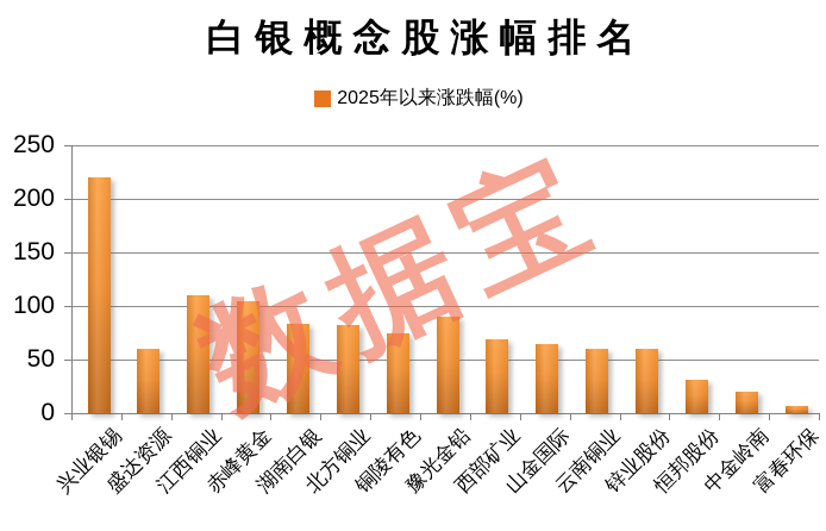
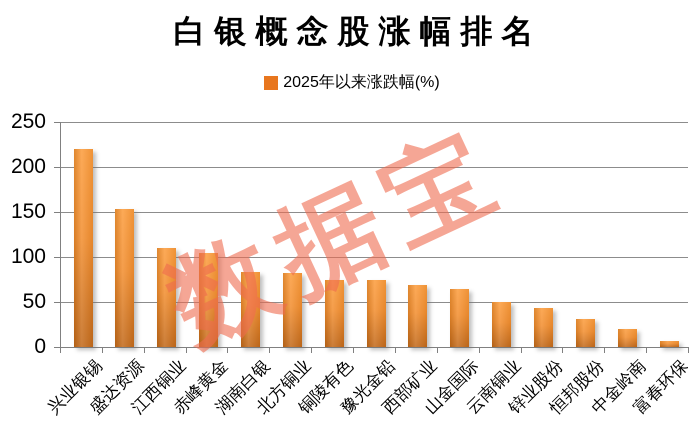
盛达资源: 60 -> 150
豫光金铅: 90 -> 70
云南铜业: 60 -> 50
锌业股份: 60 -> 40
